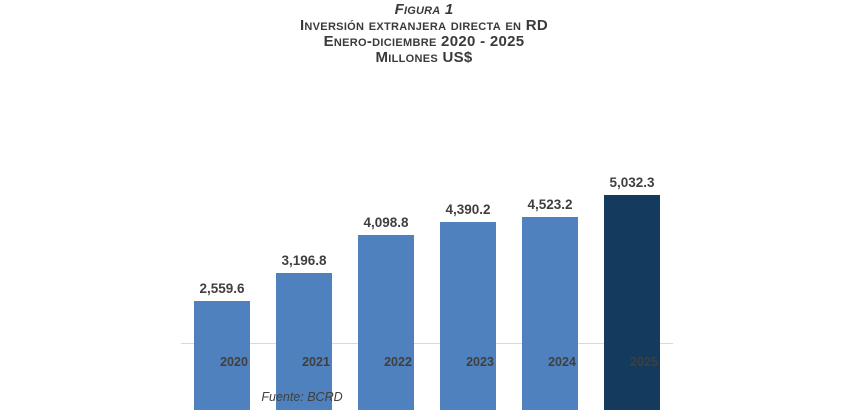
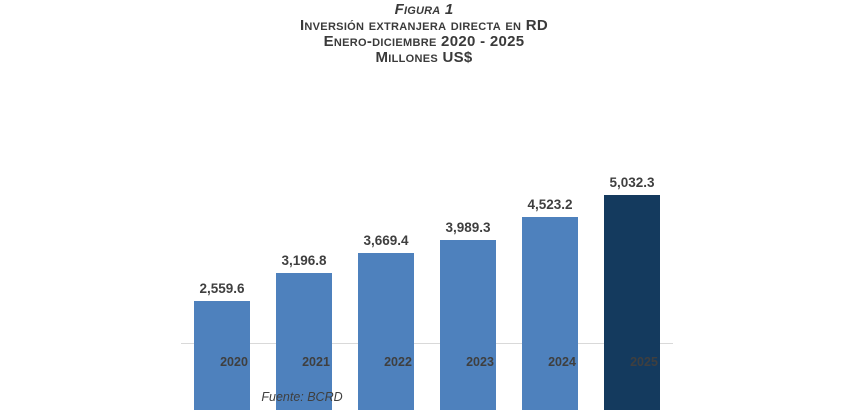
2022: 4,098.8 -> 3,669.4
2023: 4,390.2 -> 3,989.3
